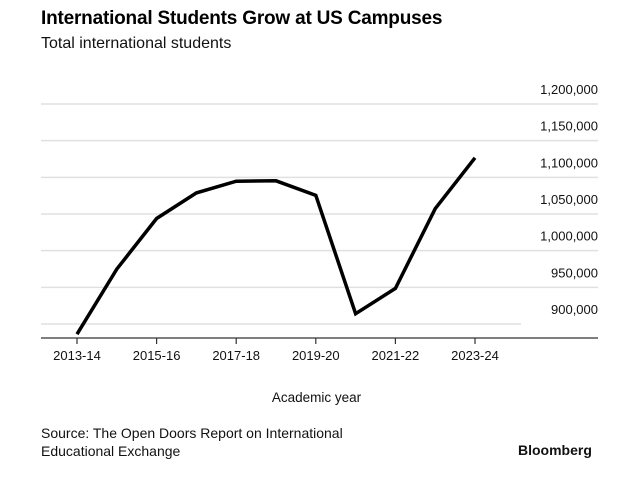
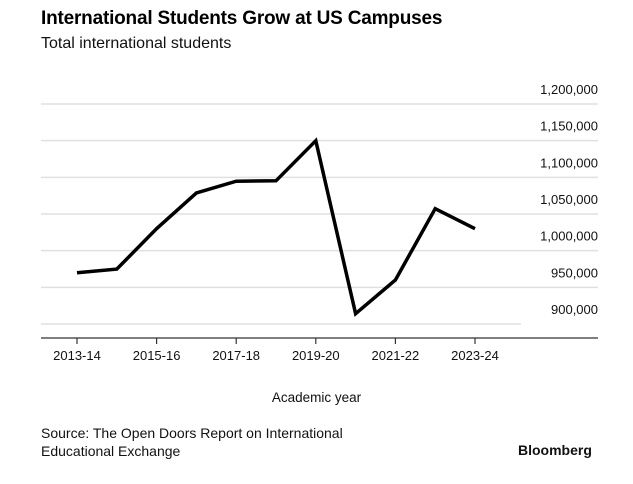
2013-14: 890000 -> 970000
2015-16: 1040000 -> 1030000
2019-20: 1080000 -> 1150000
2021-22: 950000 -> 960000
2023-24: 1130000 -> 1030000
